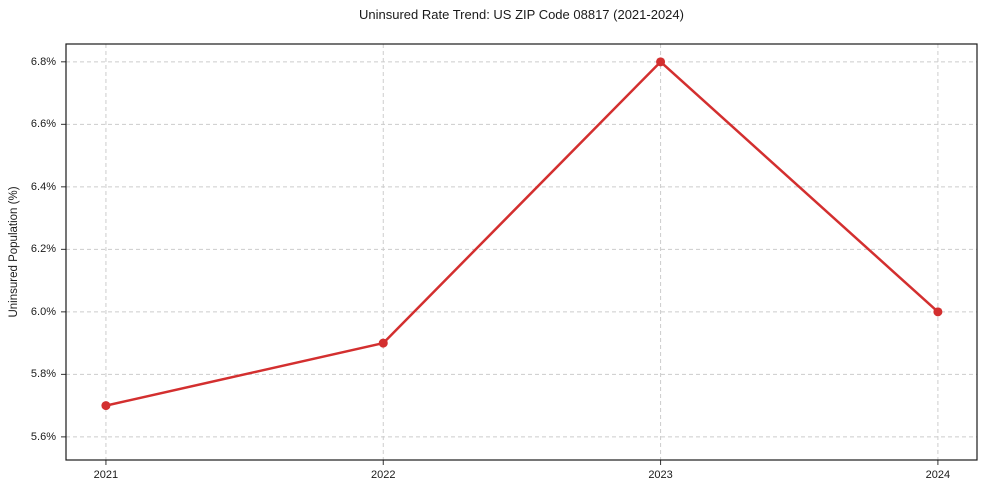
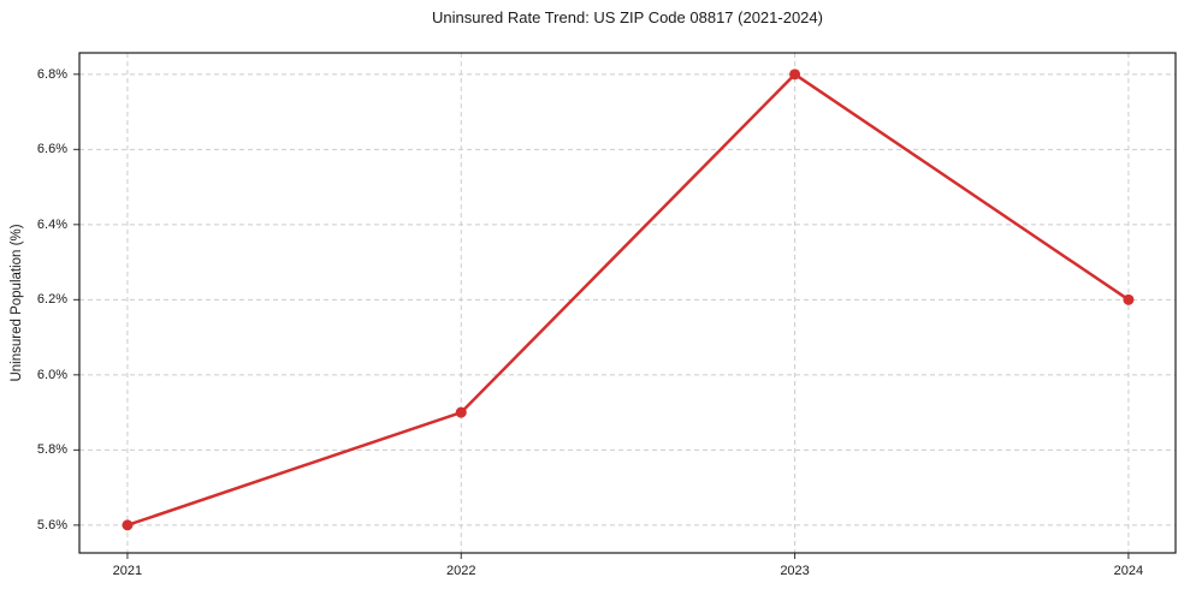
2021: 5.7% -> 5.6%
2024: 6.0% -> 6.2%
